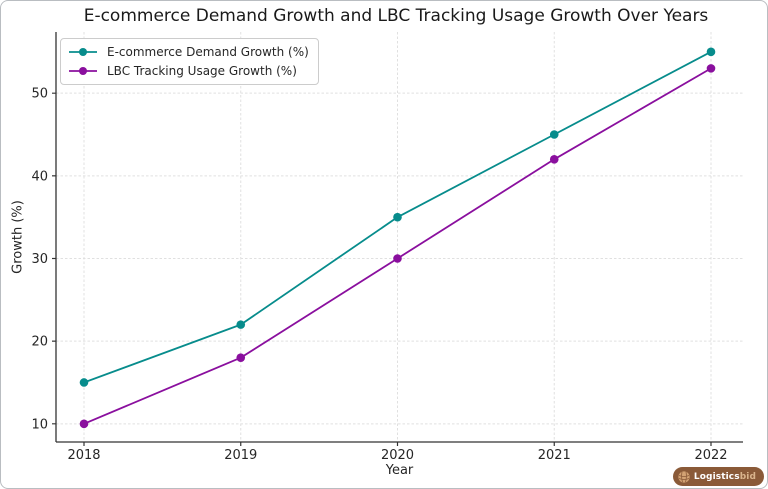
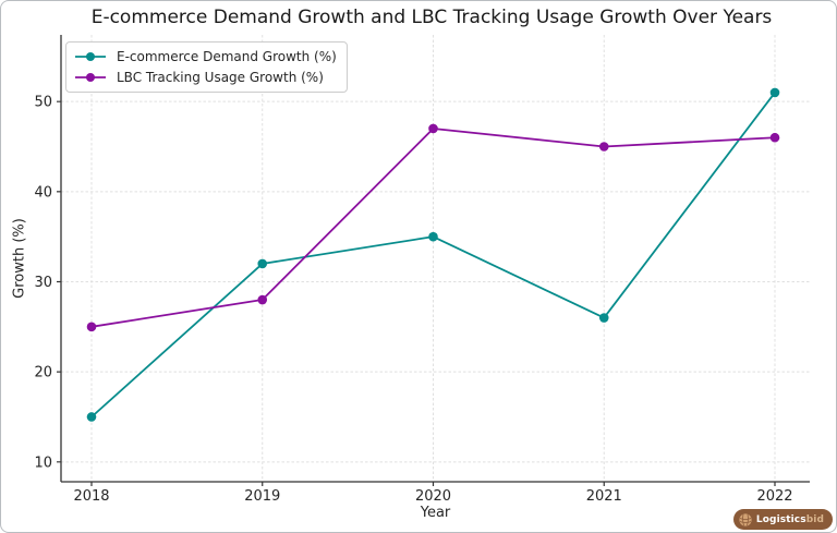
LBC Tracking Usage Growth (%)/2018: 10 -> 25
E-commerce Demand Growth (%)/2019: 22 -> 32
LBC Tracking Usage Growth (%)/2019: 18 -> 28
LBC Tracking Usage Growth (%)/2020: 30 -> 47
E-commerce Demand Growth (%)/2021: 45 -> 26
LBC Tracking Usage Growth (%)/2021: 42 -> 45
E-commerce Demand Growth (%)/2022: 55 -> 51
LBC Tracking Usage Growth (%)/2022: 53 -> 46
